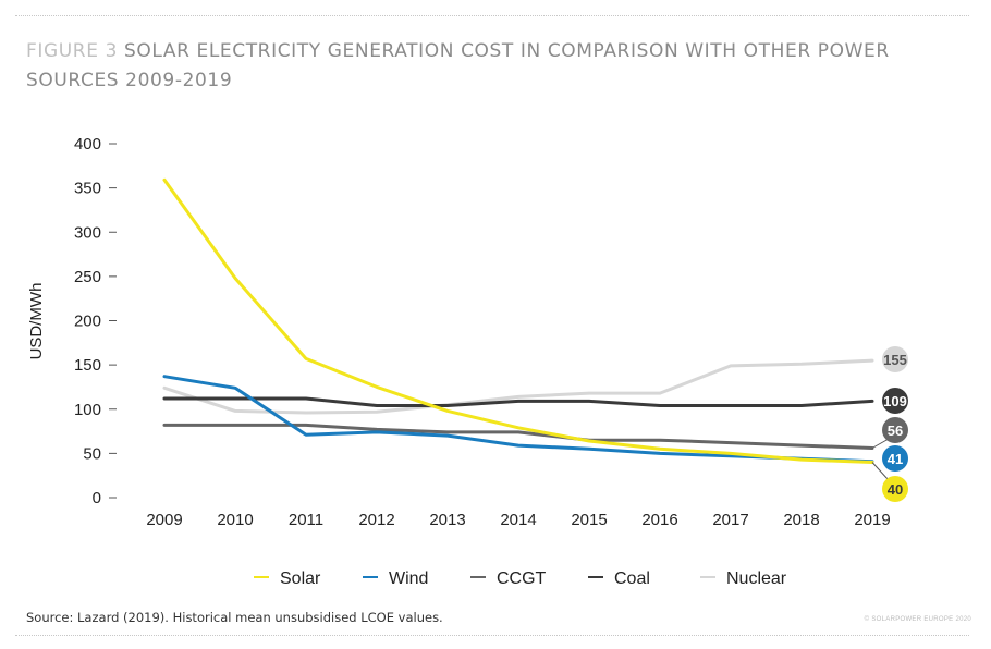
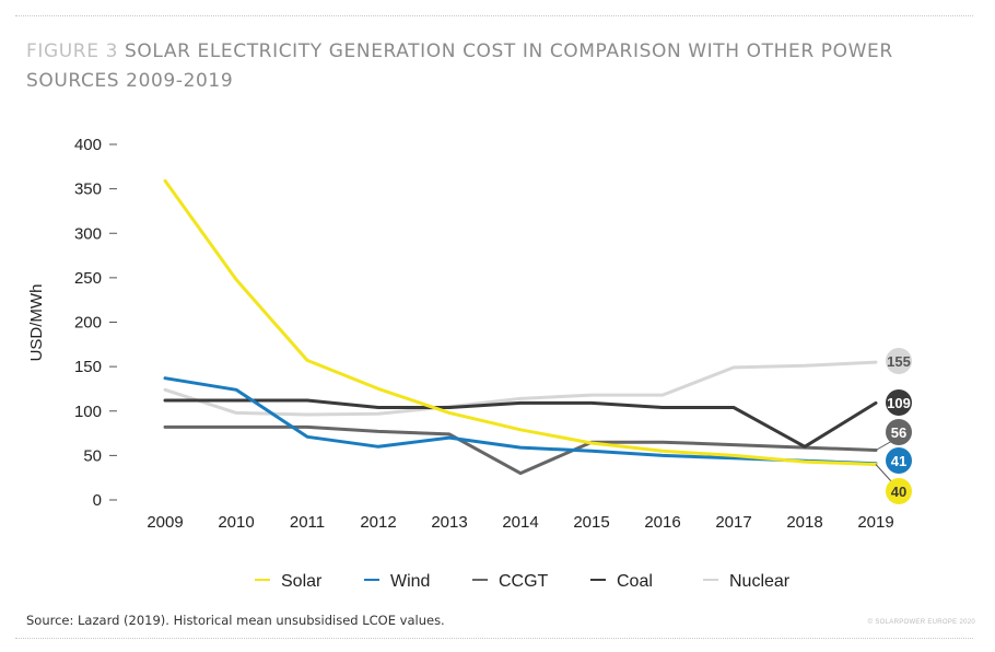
Wind/2012: 70 -> 60
CCGT/2014: 70 -> 30
Coal/2018: 100 -> 60
